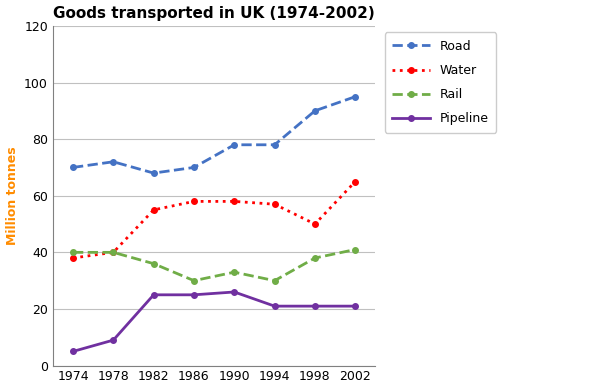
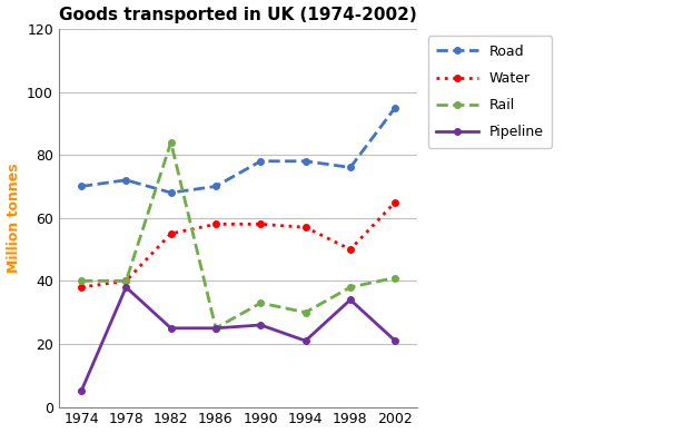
Pipeline/1978: 9 -> 38
Rail/1982: 36 -> 84
Rail/1986: 30 -> 25
Road/1998: 90 -> 76
Pipeline/1998: 21 -> 34
